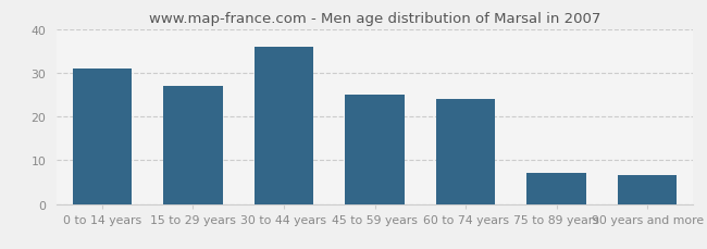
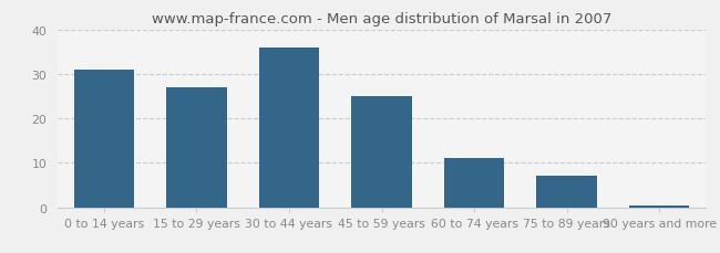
60 to 74 years: 24.0 -> 11.0
90 years and more: 6.5 -> 0.5
